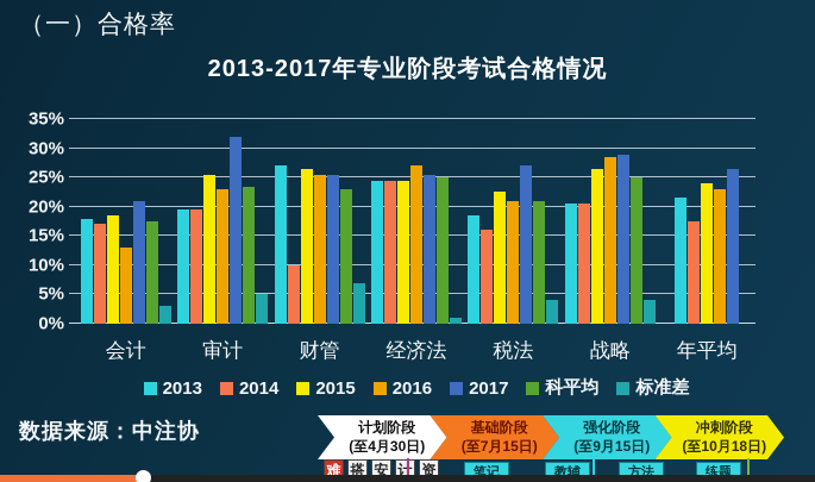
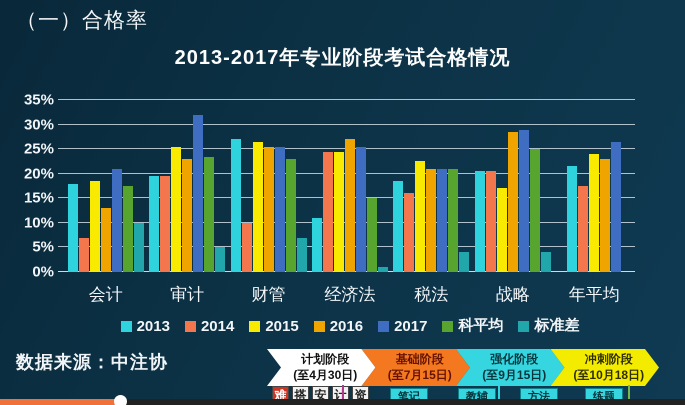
2014/会计: 17% -> 7%
标准差/会计: 3% -> 10%
2013/经济法: 24% -> 11%
科平均/经济法: 25% -> 15%
2017/税法: 27% -> 21%
2015/战略: 26% -> 17%
